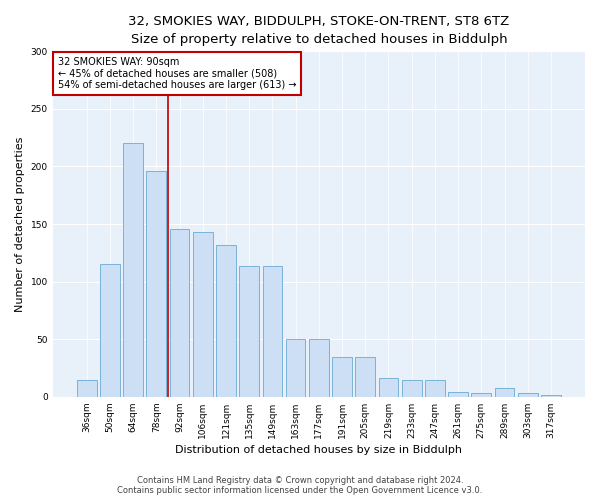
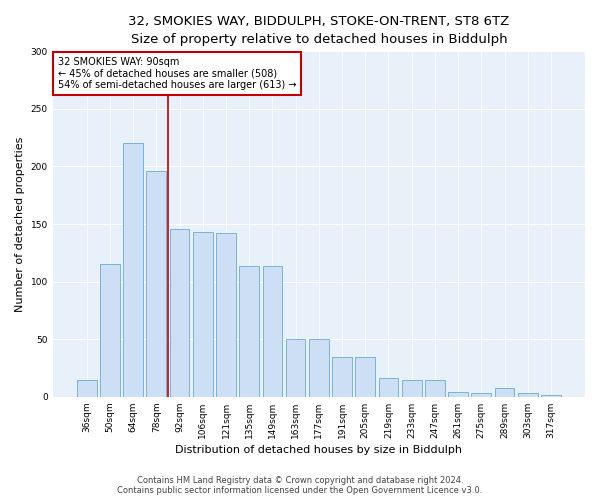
121sqm: 132 -> 142
